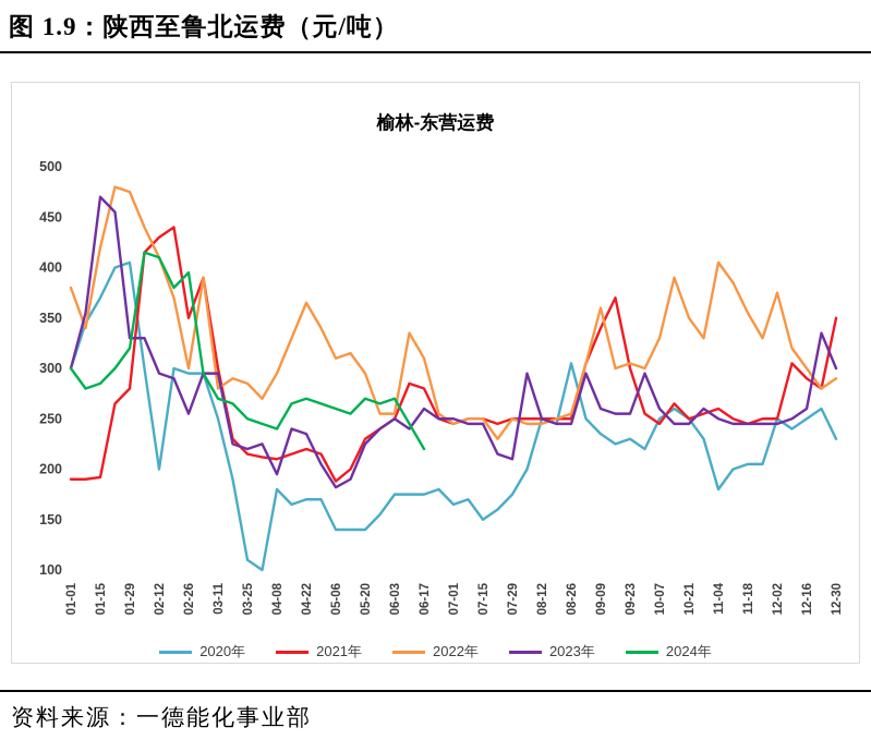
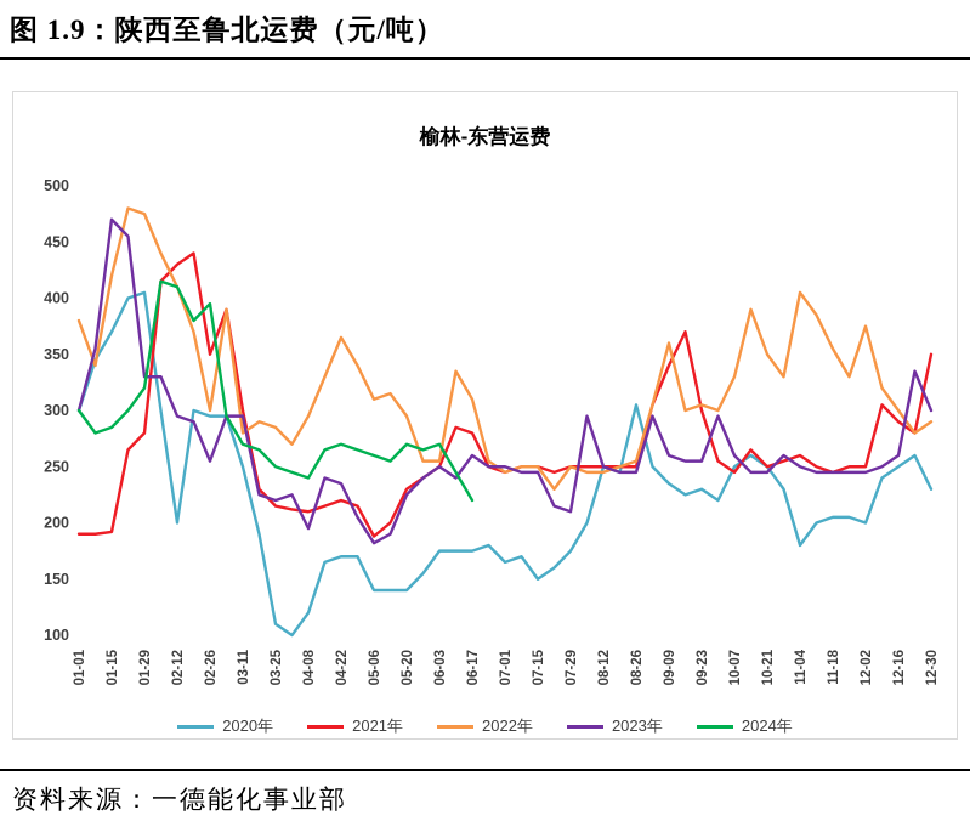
2020年/04-08: 180 -> 120
2020年/12-02: 250 -> 200
